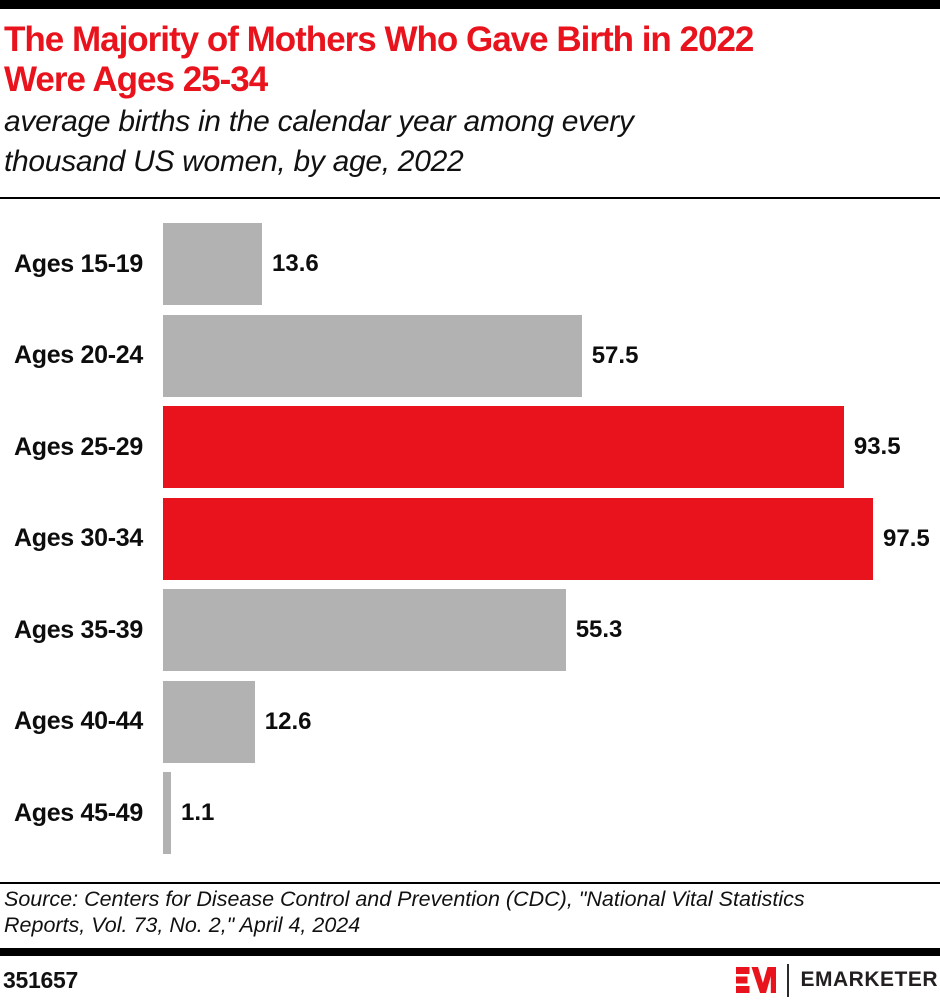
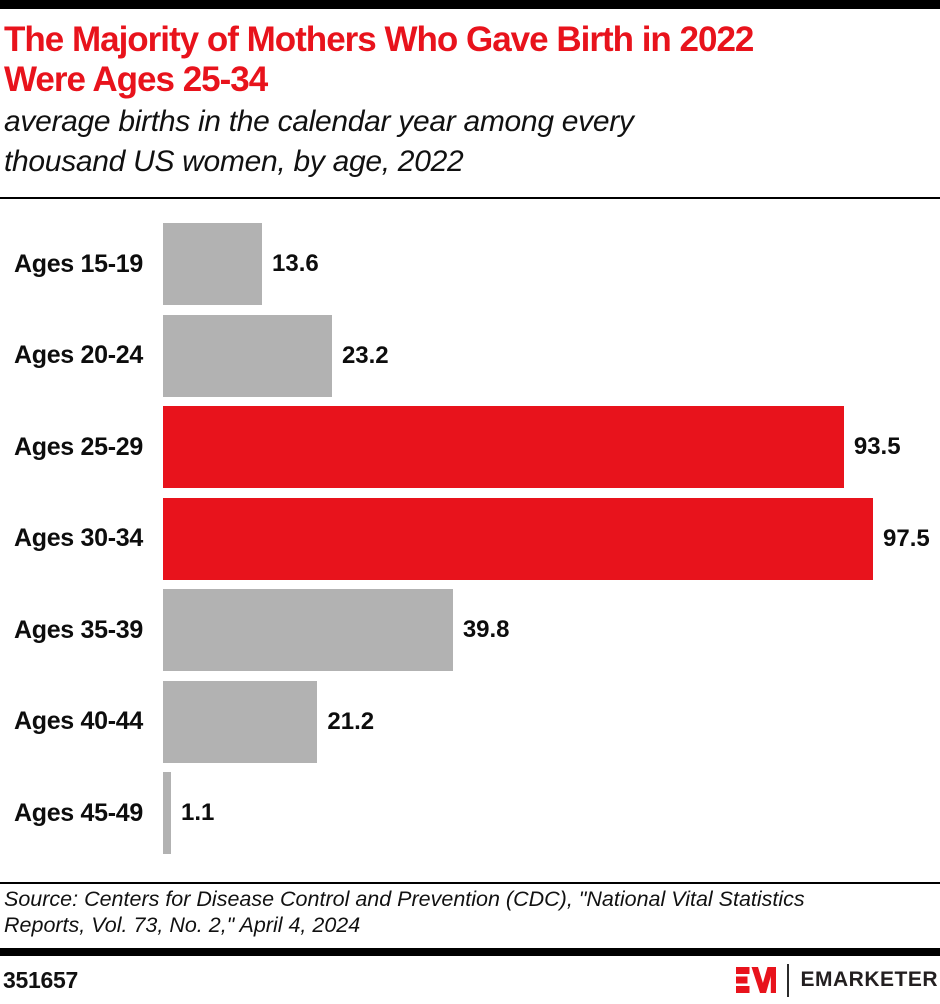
Ages 20-24: 57.5 -> 23.2
Ages 35-39: 55.3 -> 39.8
Ages 40-44: 12.6 -> 21.2
